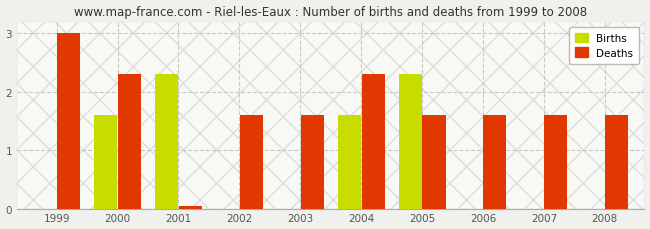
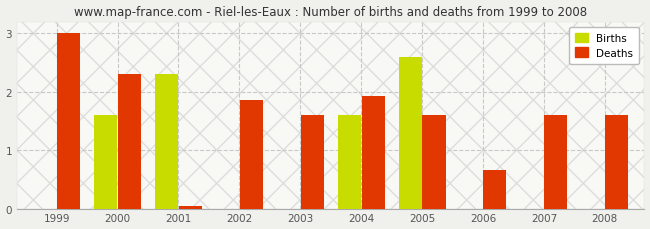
Deaths/2002: 1.60 -> 1.86
Deaths/2004: 2.30 -> 1.92
Births/2005: 2.3 -> 2.6
Deaths/2006: 1.60 -> 0.66
